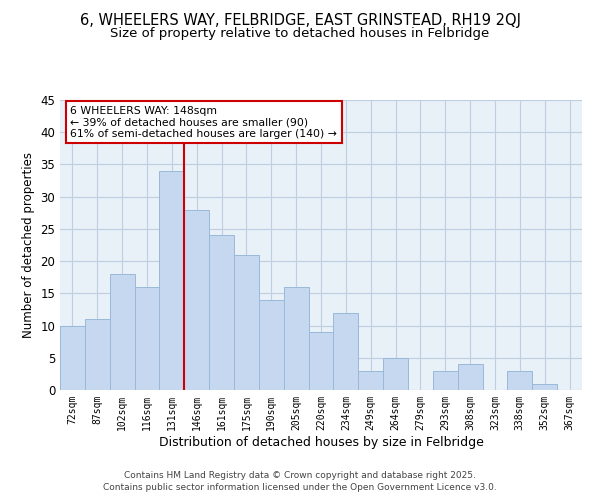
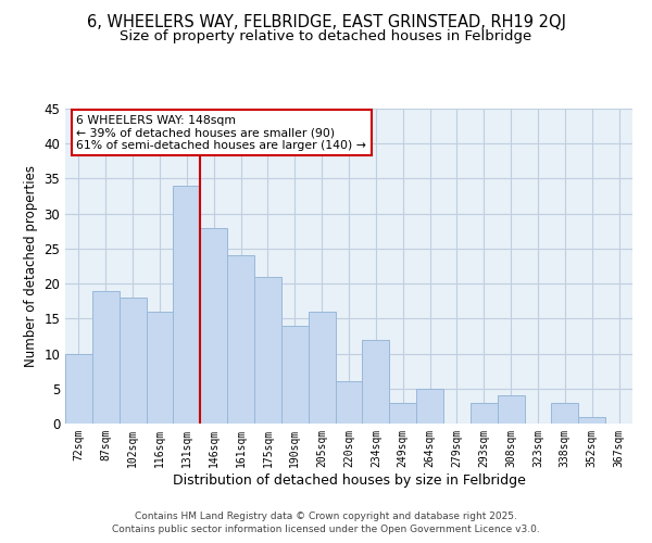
87sqm: 11 -> 19
220sqm: 9 -> 6
